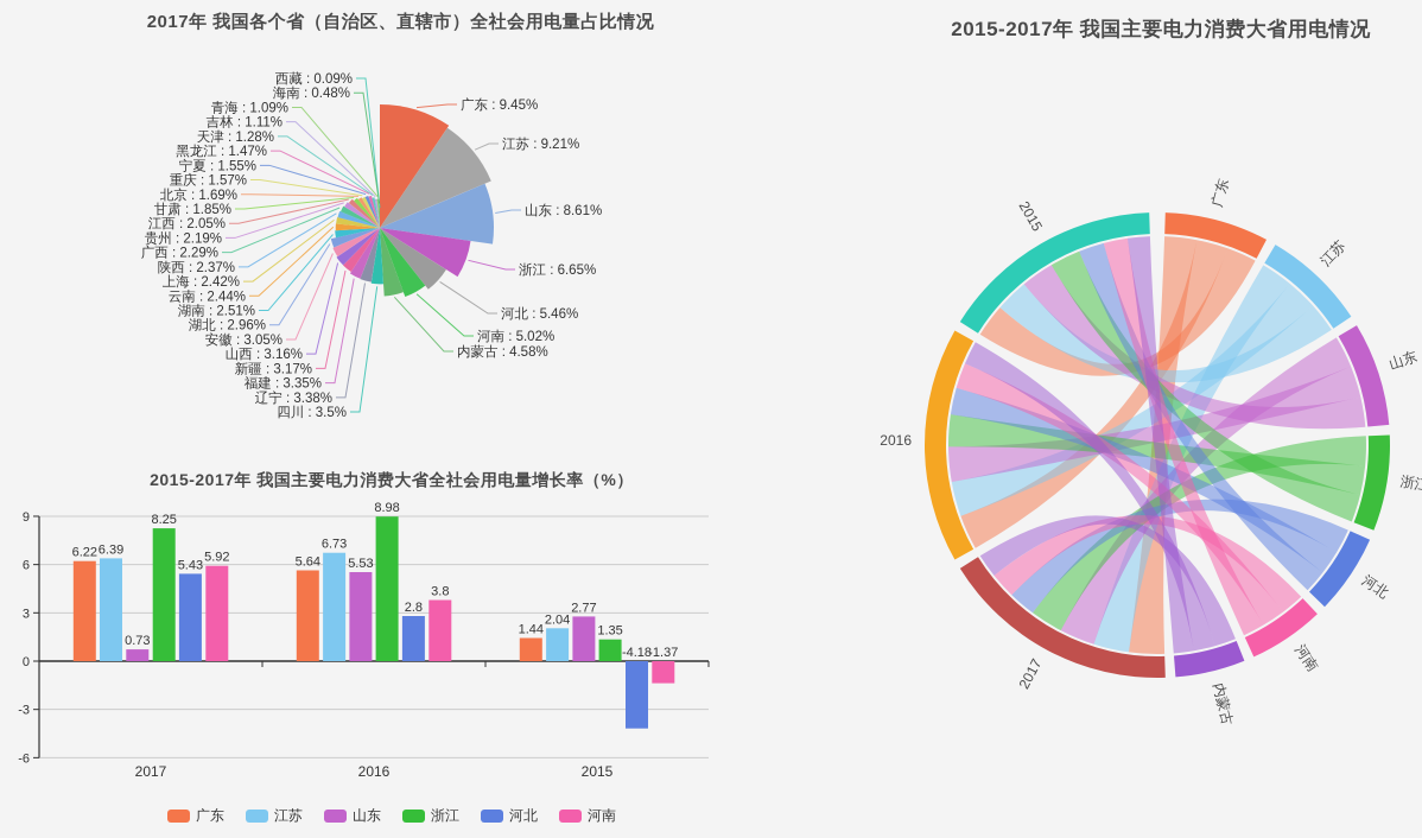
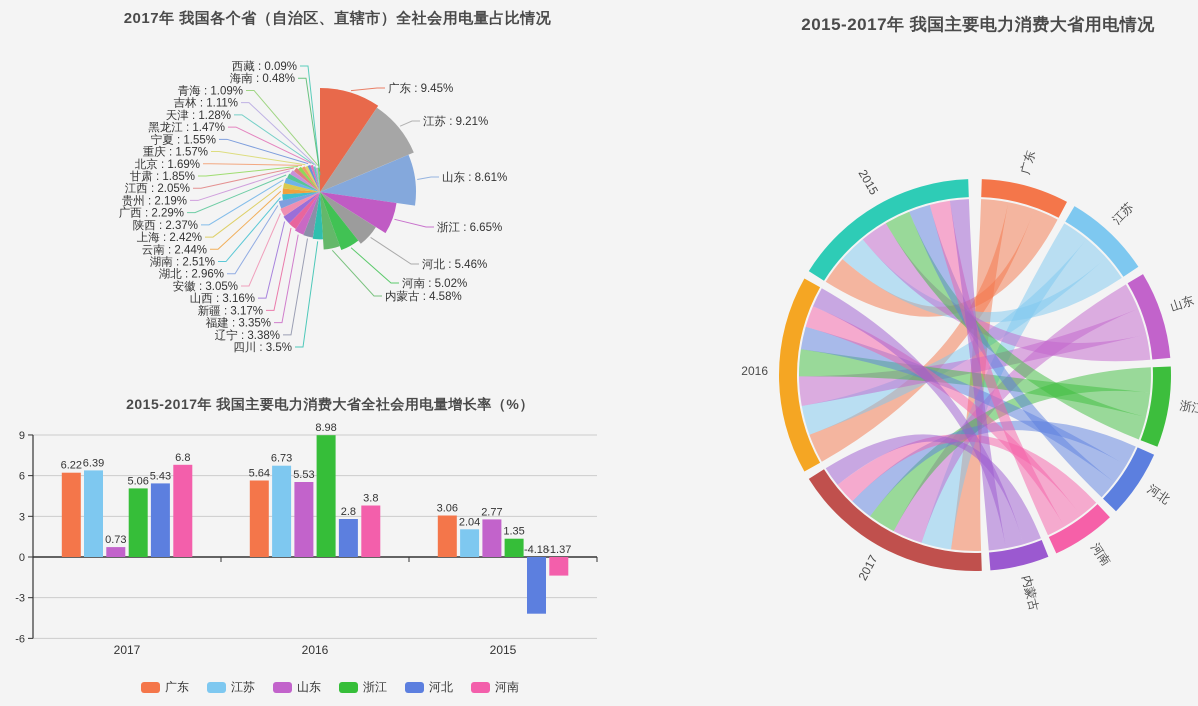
2015-2017年 我国主要电力消费大省全社会用电量增长率（%）/浙江/2017: 8.25 -> 5.06
2015-2017年 我国主要电力消费大省全社会用电量增长率（%）/河南/2017: 5.92 -> 6.8
2015-2017年 我国主要电力消费大省全社会用电量增长率（%）/广东/2015: 1.44 -> 3.06
